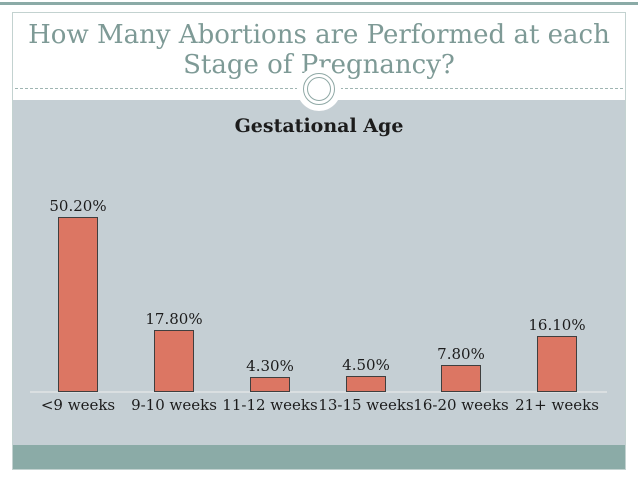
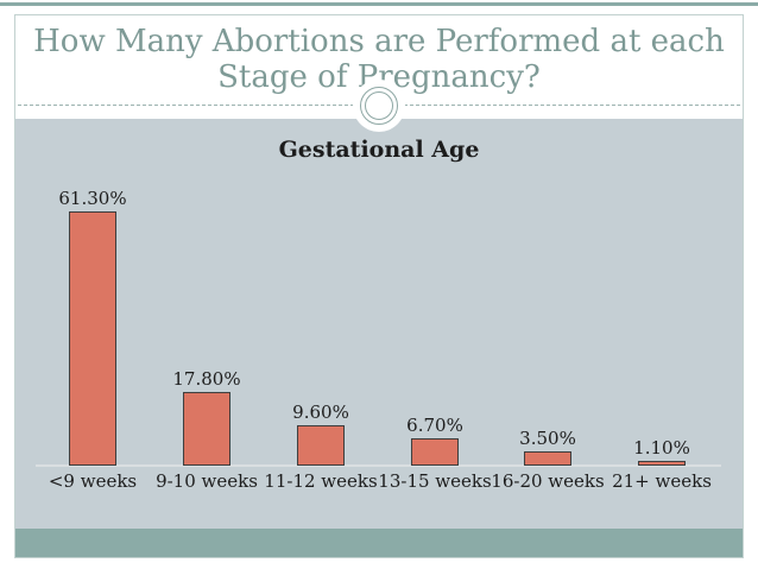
<9 weeks: 50.20% -> 61.30%
11-12 weeks: 4.30% -> 9.60%
13-15 weeks: 4.50% -> 6.70%
16-20 weeks: 7.80% -> 3.50%
21+ weeks: 16.10% -> 1.10%
